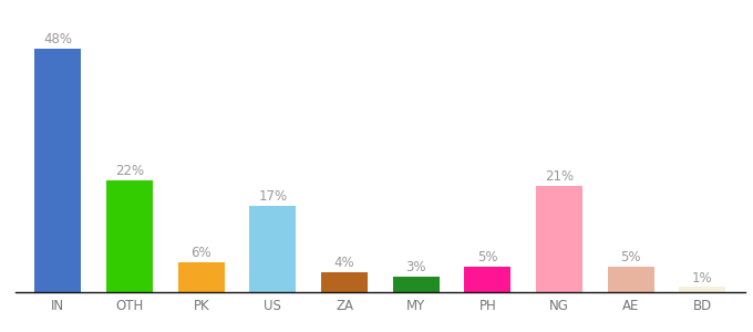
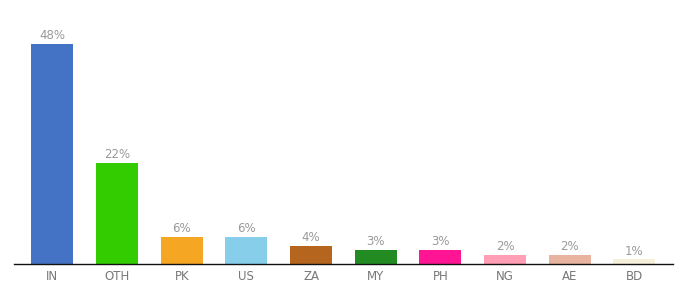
US: 17% -> 6%
PH: 5% -> 3%
NG: 21% -> 2%
AE: 5% -> 2%
